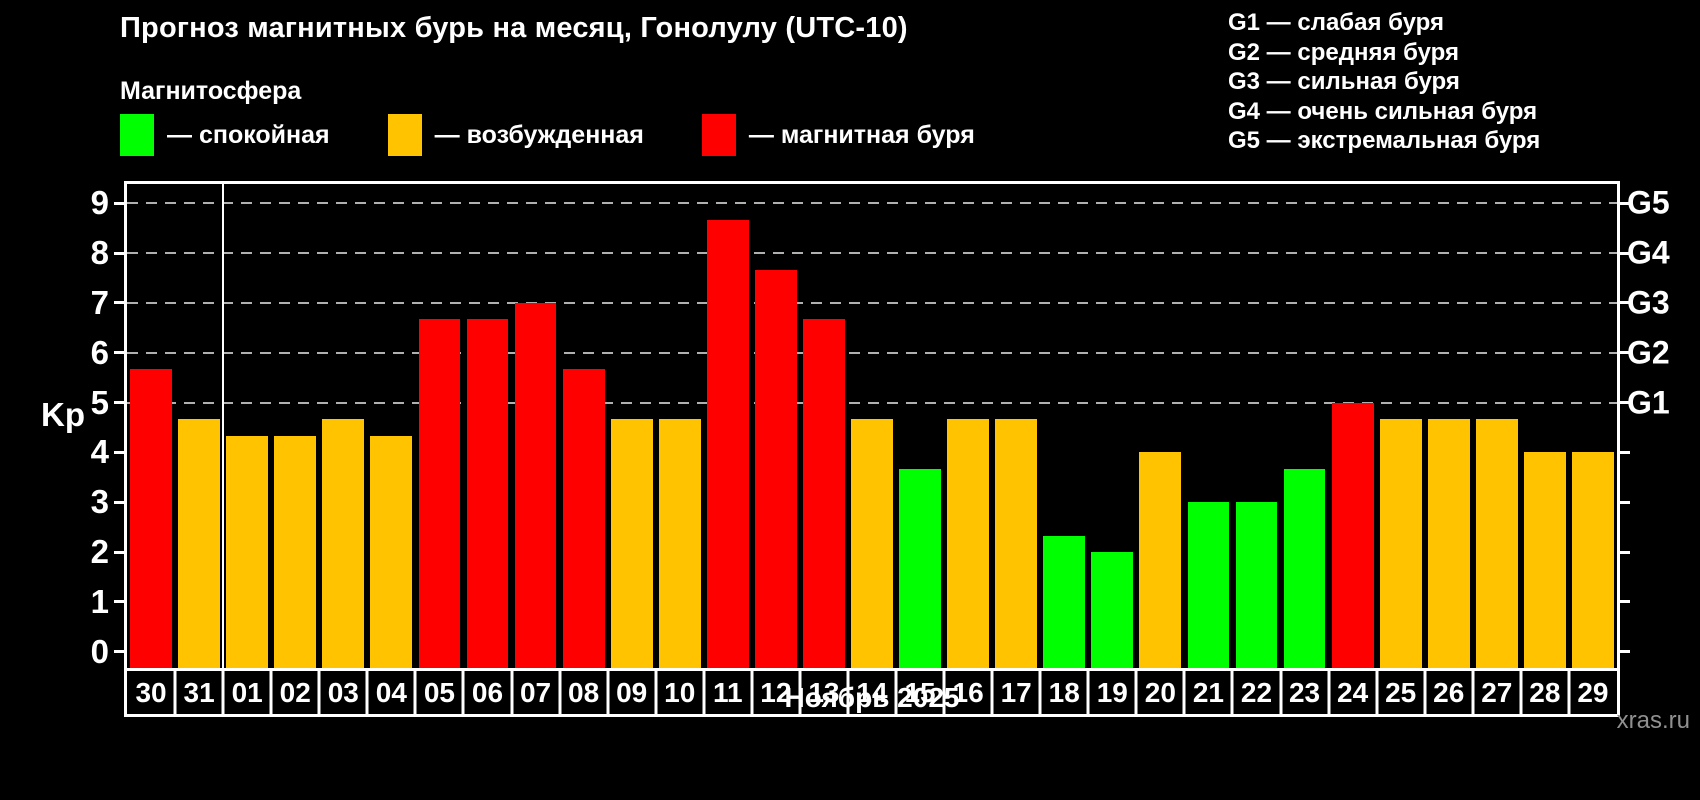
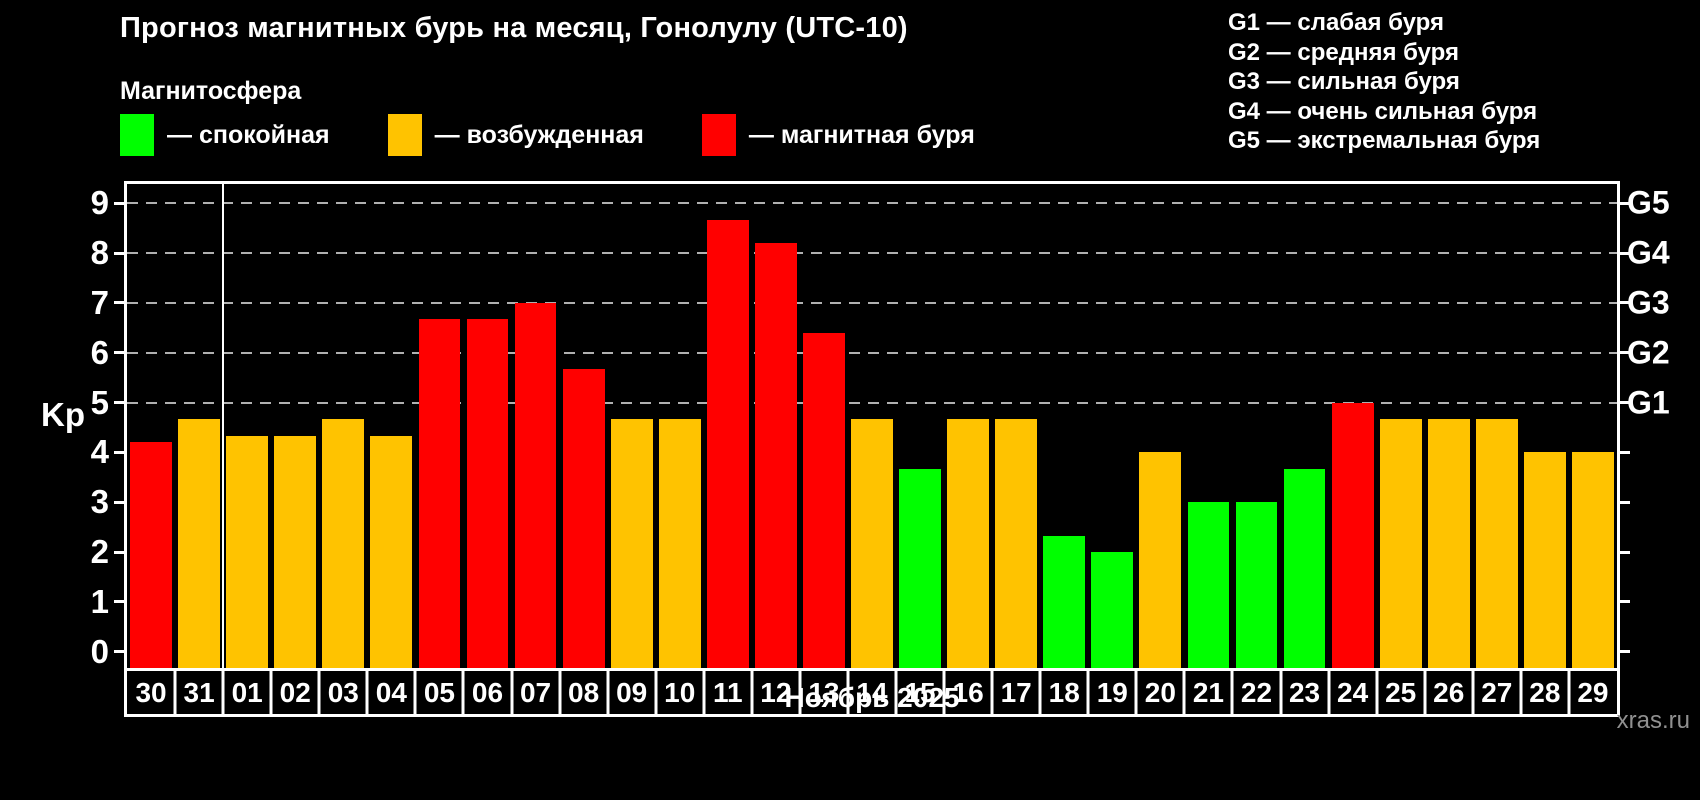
30: 5.7 -> 4.2
12: 7.7 -> 8.2
13: 6.7 -> 6.4
